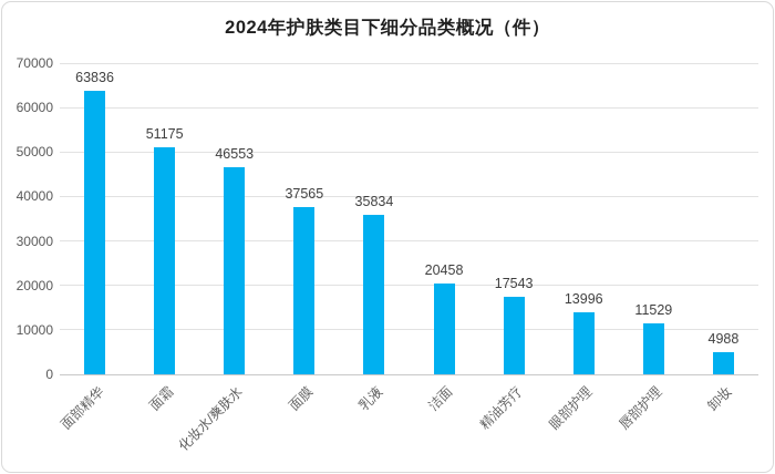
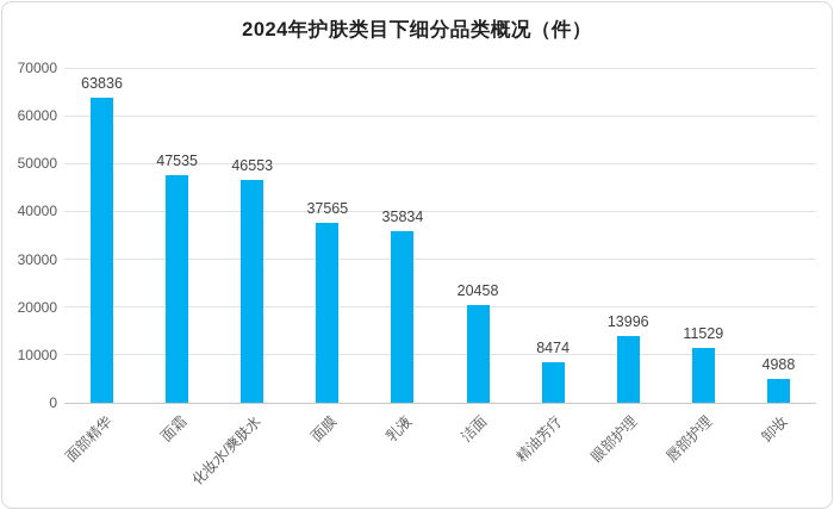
面霜: 51175 -> 47535
精油芳疗: 17543 -> 8474
